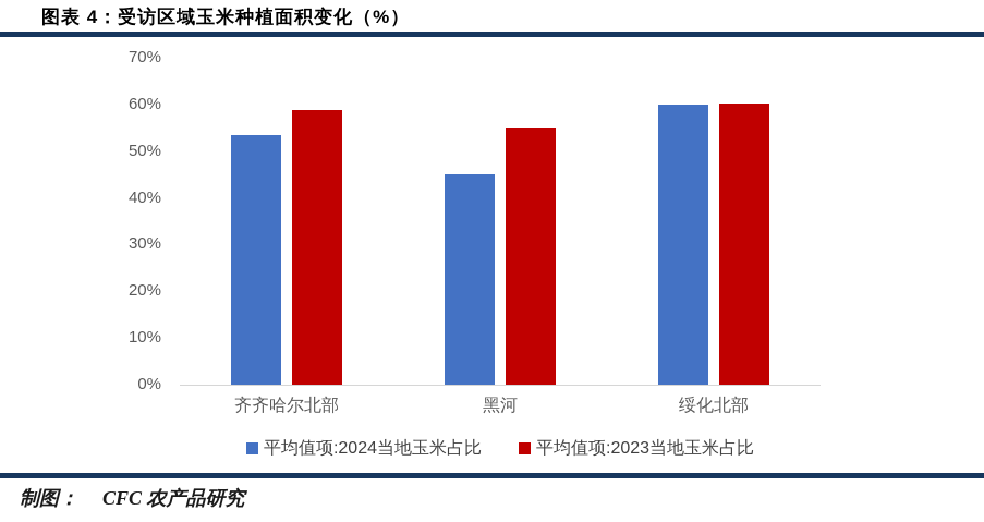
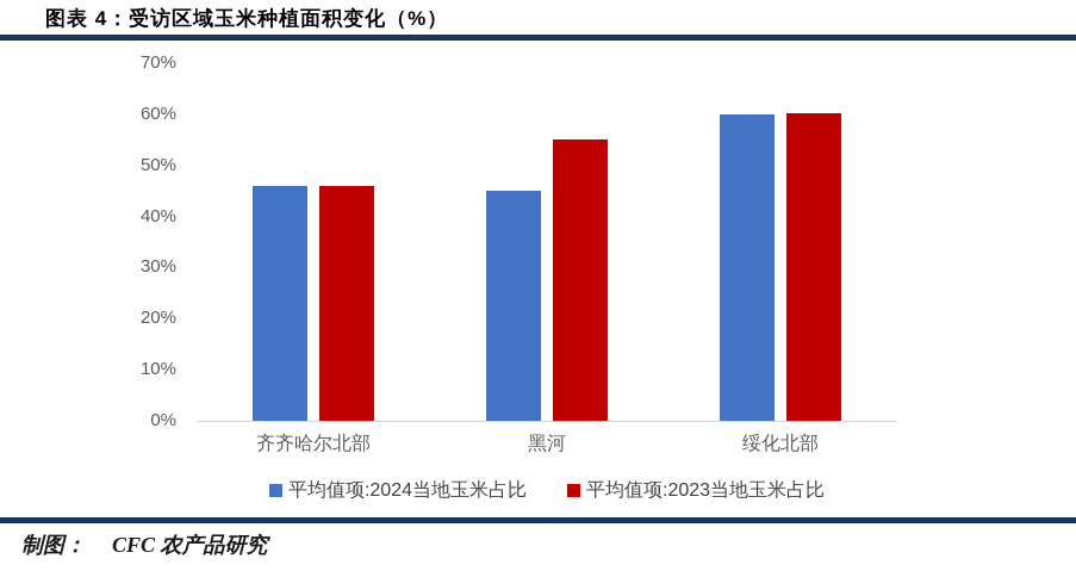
平均值项:2024当地玉米占比/齐齐哈尔北部: 54% -> 46%
平均值项:2023当地玉米占比/齐齐哈尔北部: 59% -> 46%
